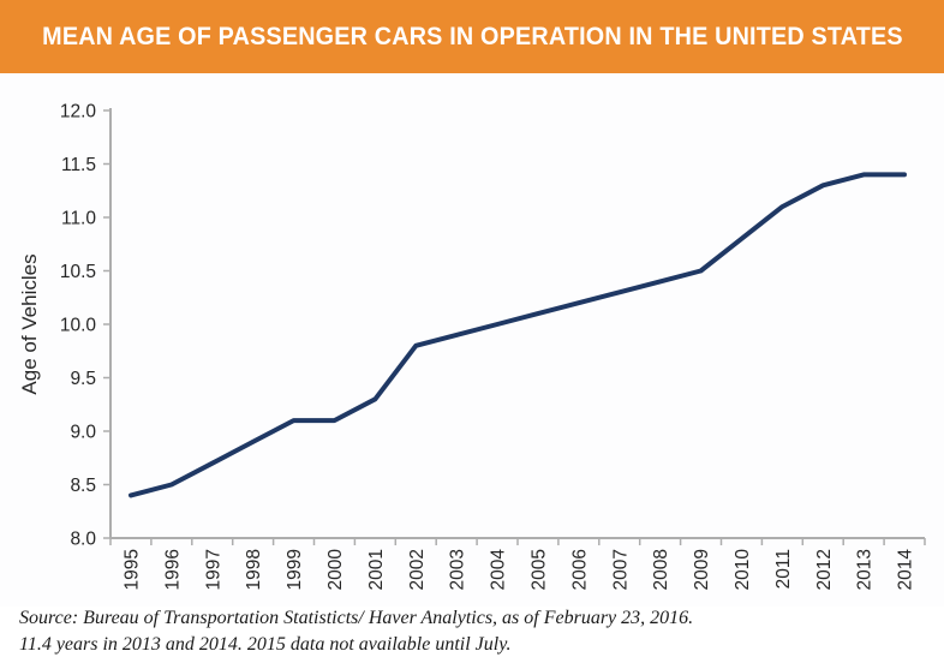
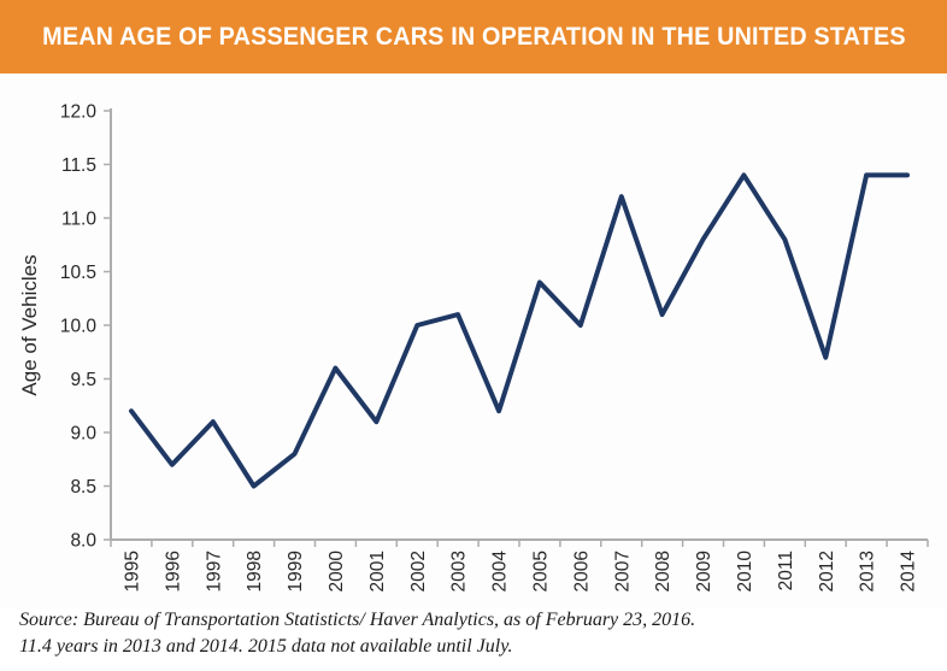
1995: 8.4 -> 9.2
1996: 8.5 -> 8.7
1997: 8.7 -> 9.1
1998: 8.9 -> 8.5
1999: 9.1 -> 8.8
2000: 9.1 -> 9.6
2001: 9.3 -> 9.1
2002: 9.8 -> 10.0
2003: 9.9 -> 10.1
2004: 10.0 -> 9.2
2005: 10.1 -> 10.4
2006: 10.2 -> 10.0
2007: 10.3 -> 11.2
2008: 10.4 -> 10.1
2009: 10.5 -> 10.8
2010: 10.8 -> 11.4
2011: 11.1 -> 10.8
2012: 11.3 -> 9.7
